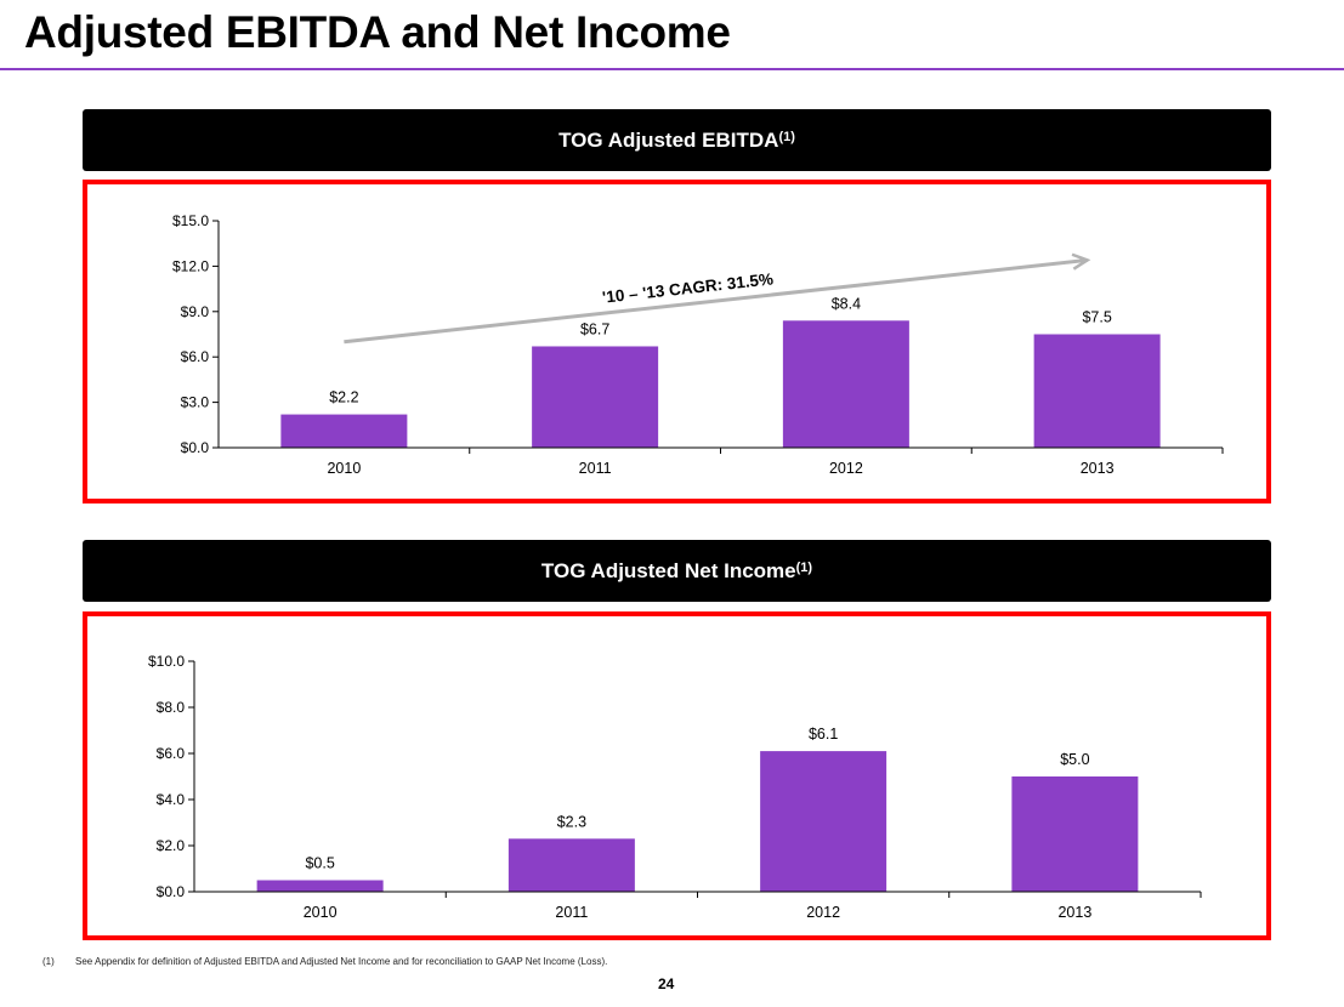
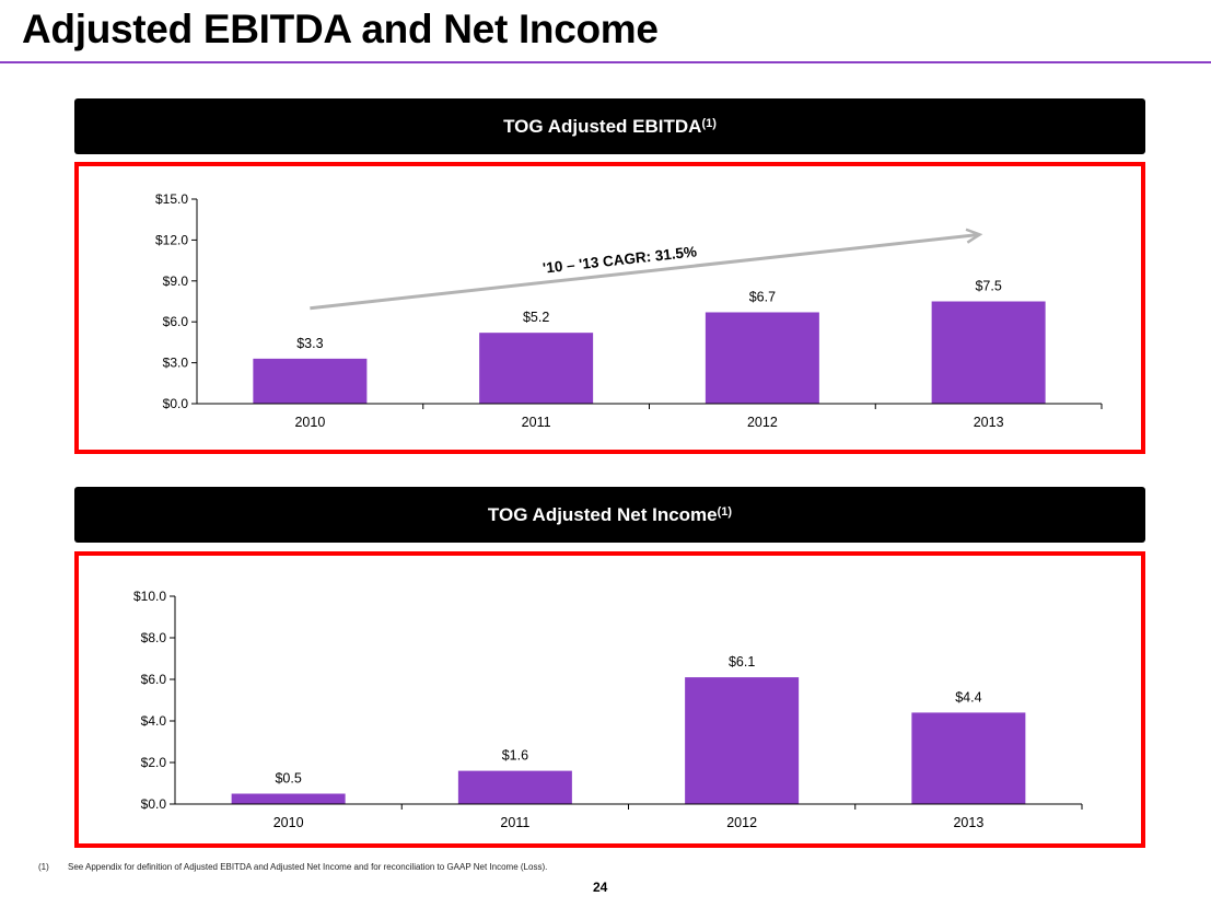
TOG Adjusted EBITDA/2010: $2.2 -> $3.3
TOG Adjusted EBITDA/2011: $6.7 -> $5.2
TOG Adjusted EBITDA/2012: $8.4 -> $6.7
TOG Adjusted Net Income/2011: $2.3 -> $1.6
TOG Adjusted Net Income/2013: $5.0 -> $4.4
